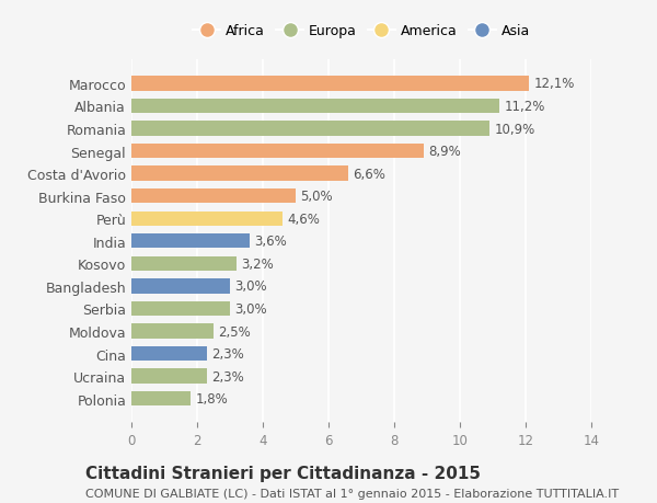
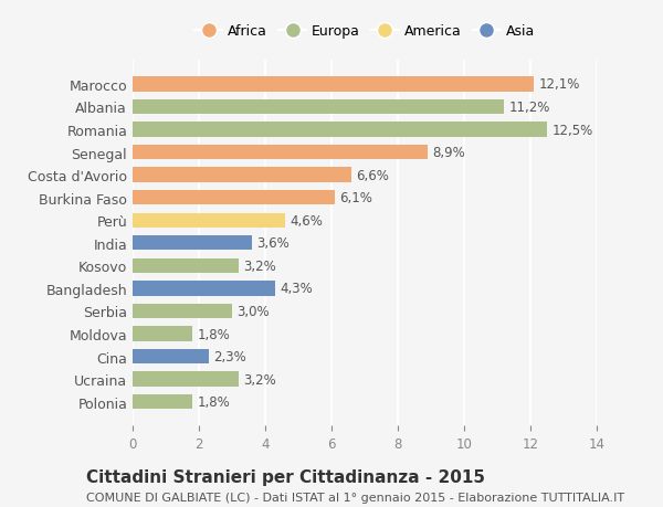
Romania: 10,9% -> 12,5%
Burkina Faso: 5,0% -> 6,1%
Bangladesh: 3,0% -> 4,3%
Moldova: 2,5% -> 1,8%
Ucraina: 2,3% -> 3,2%
